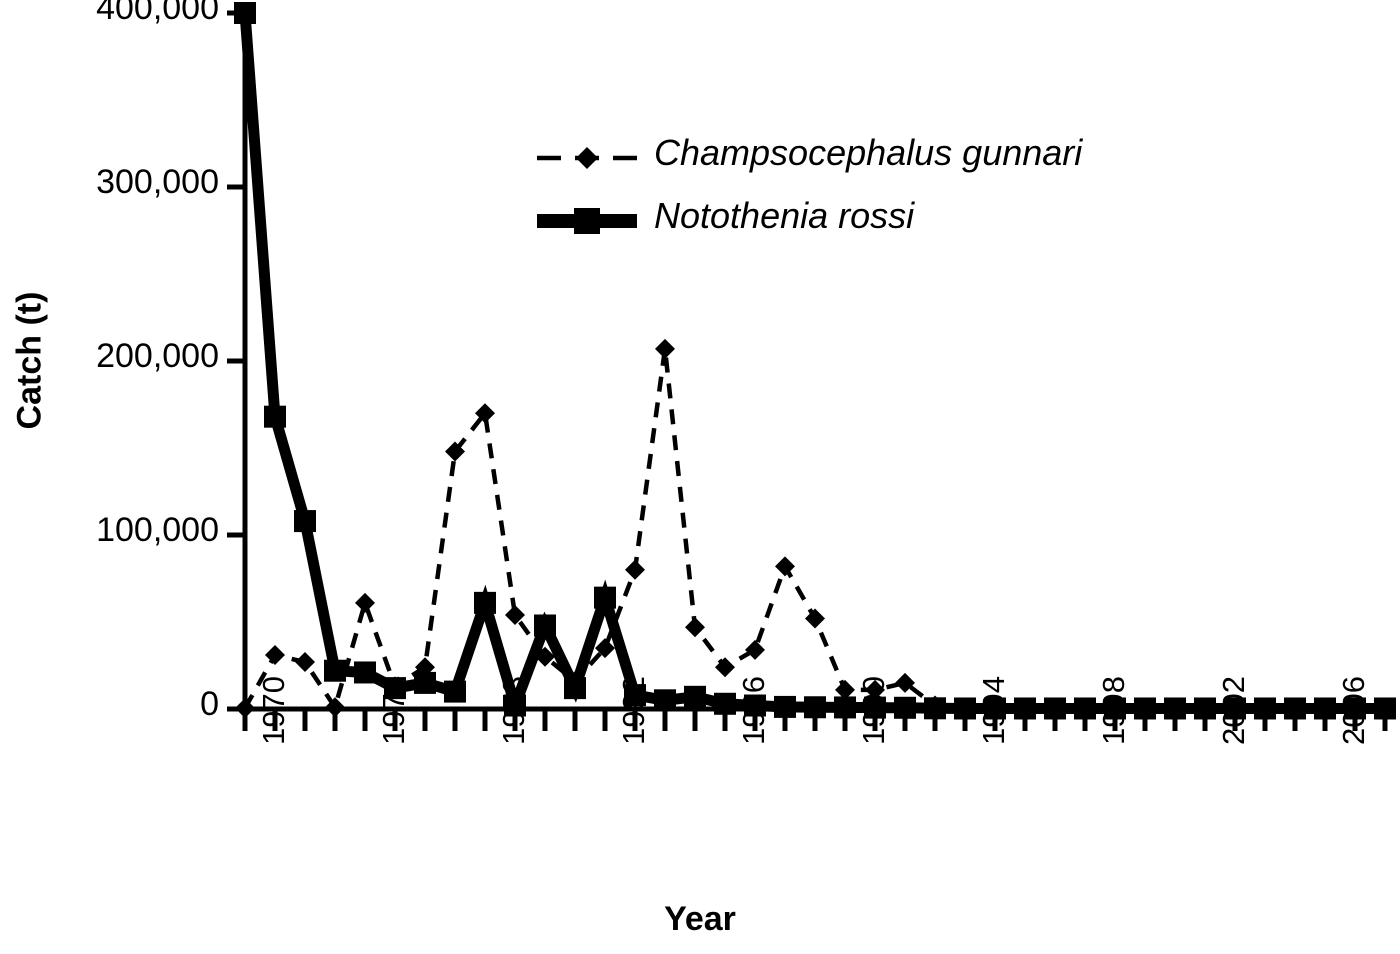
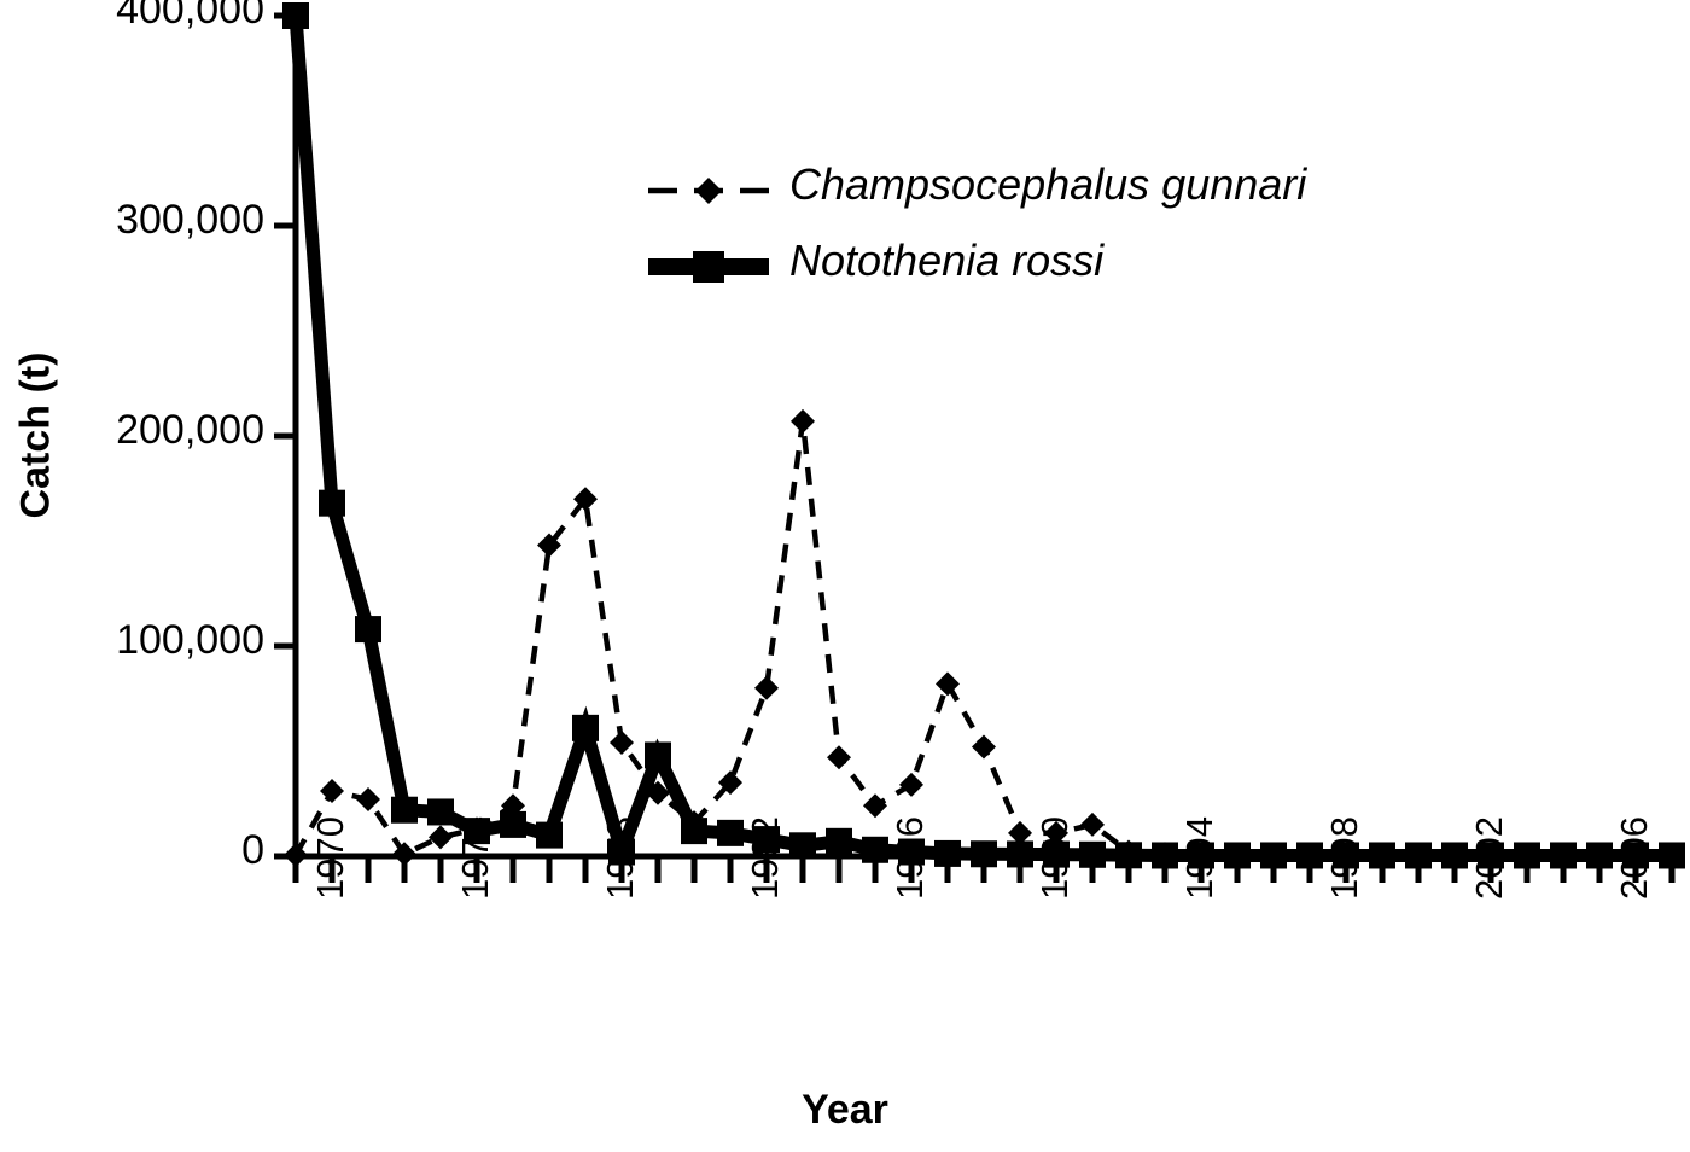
Champsocephalus gunnari/1974: 61000 -> 9000
Notothenia rossi/1982: 64000 -> 11000
